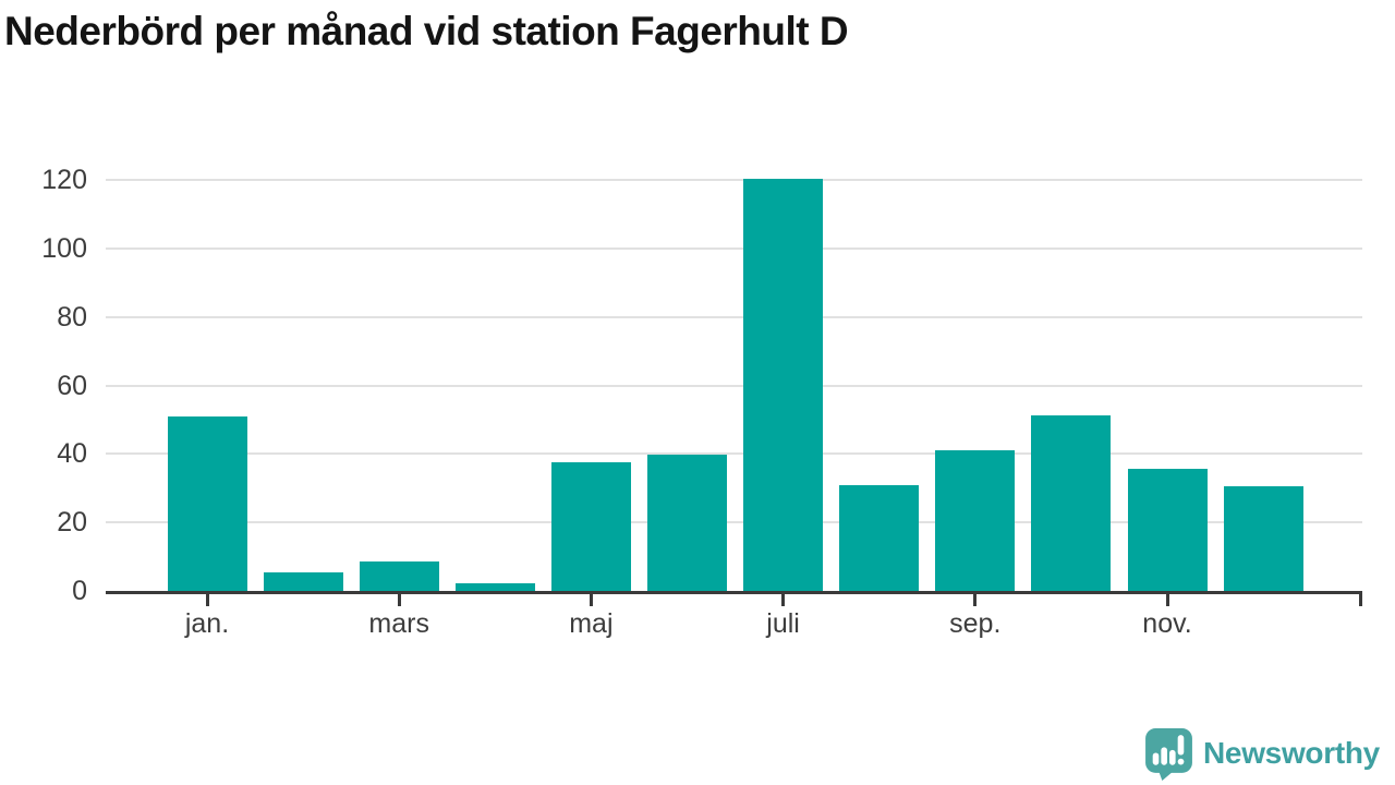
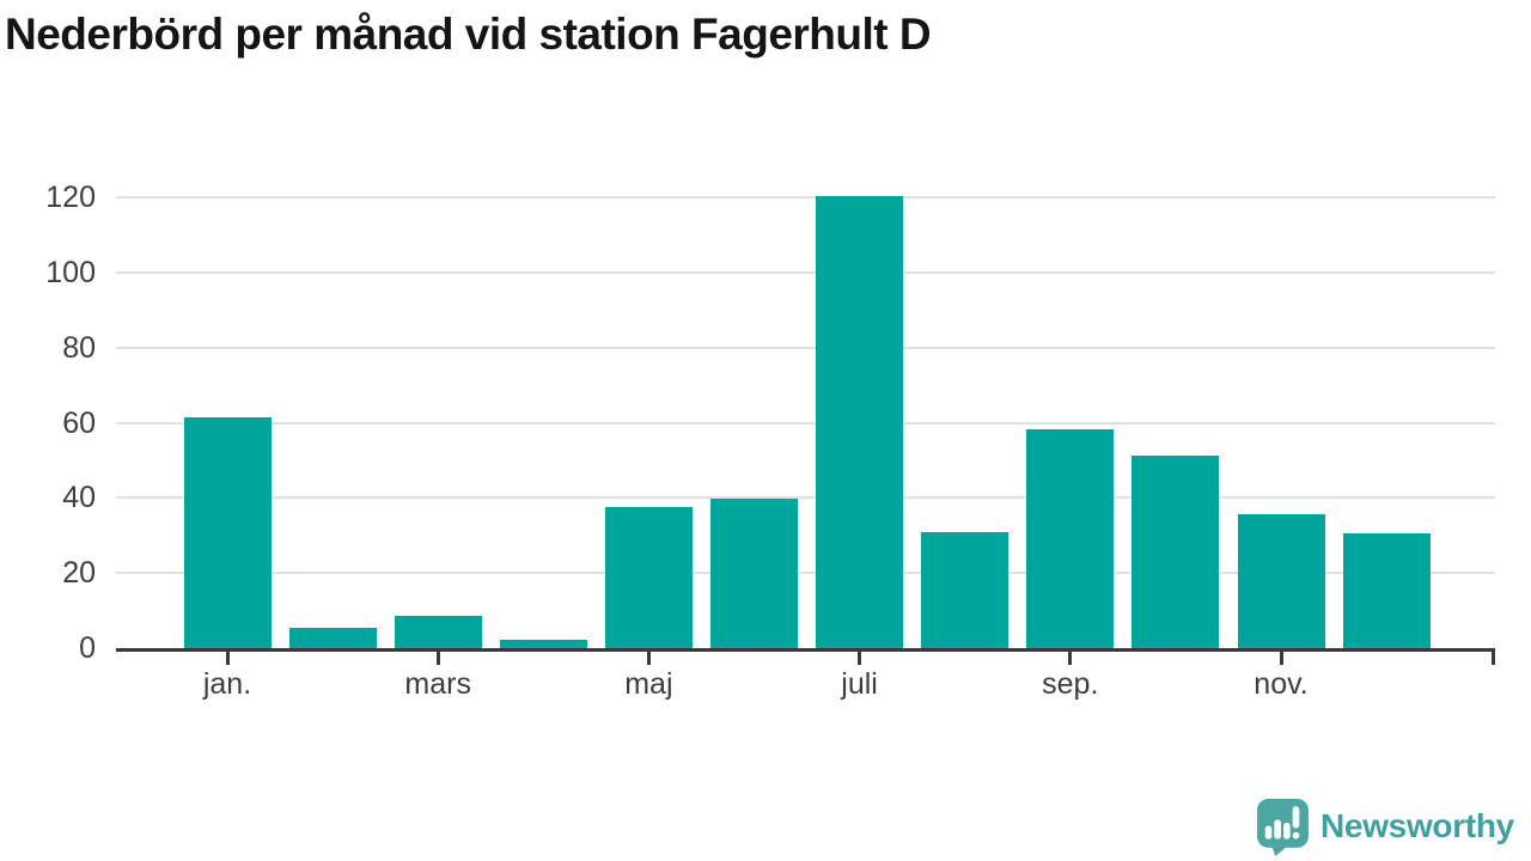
jan.: 51 -> 62
sep.: 41 -> 58
